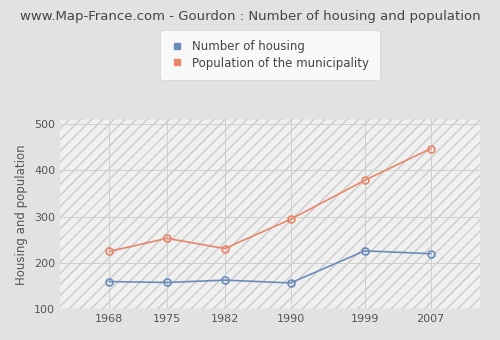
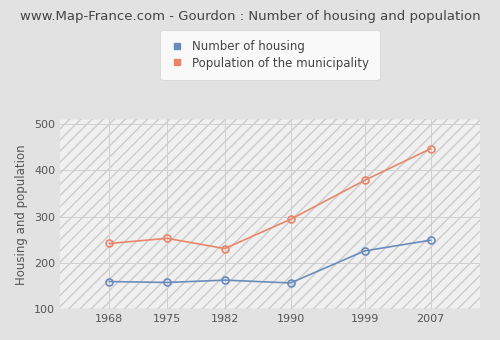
Population of the municipality/1968: 225 -> 242
Number of housing/2007: 220 -> 249
